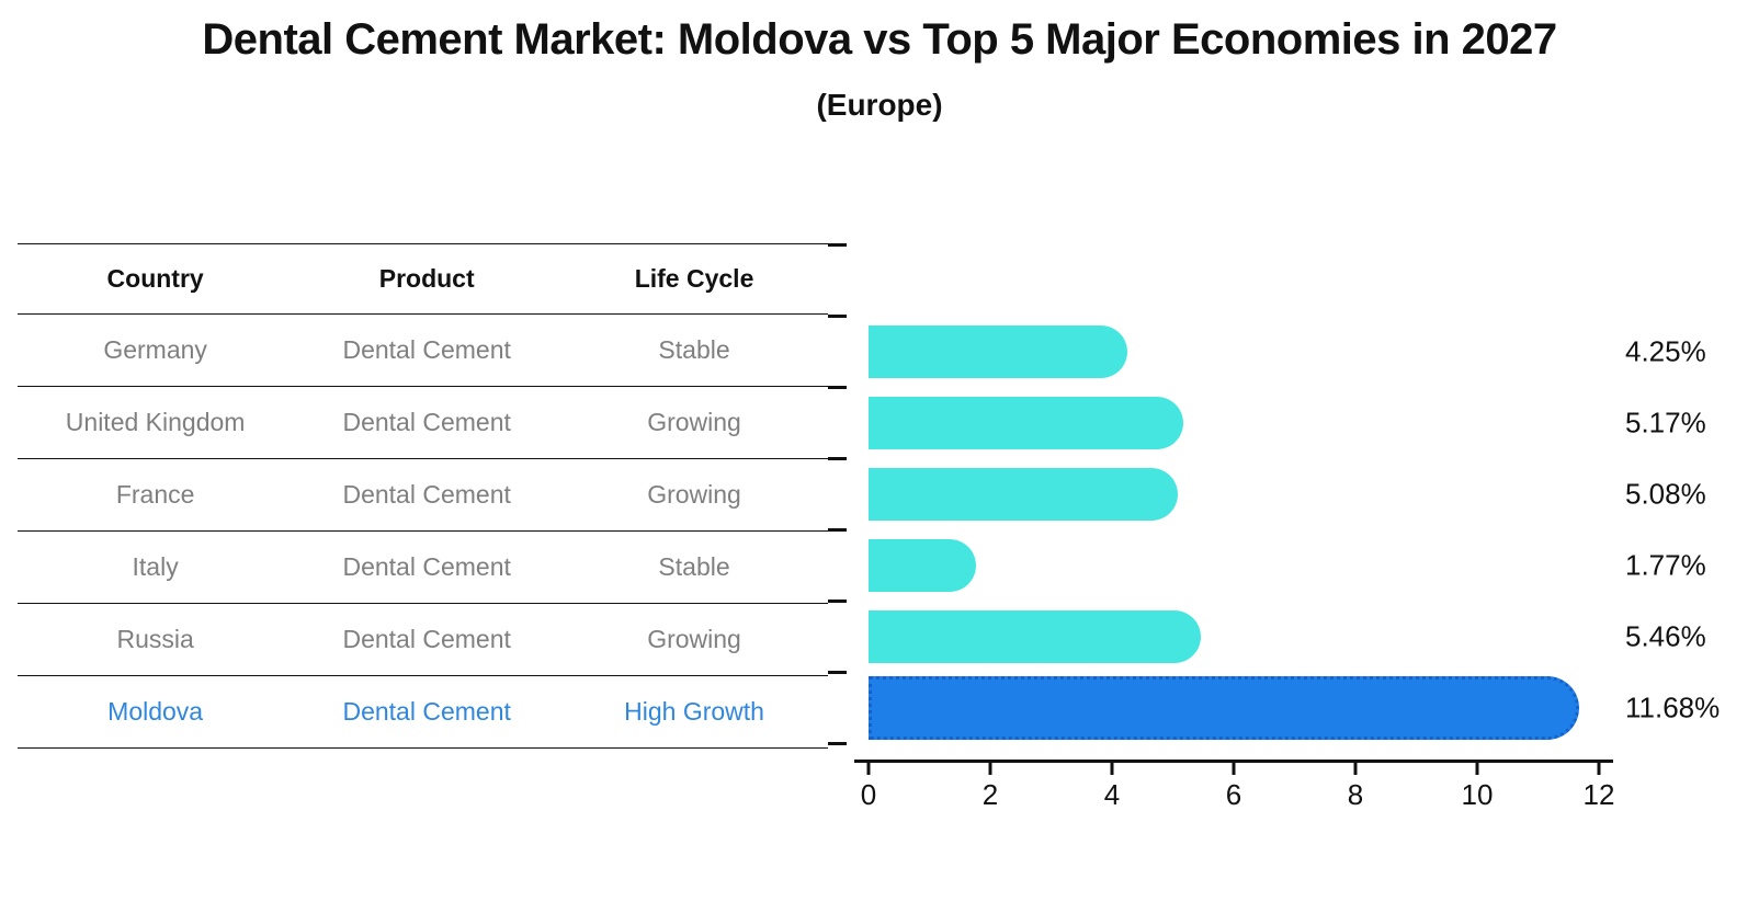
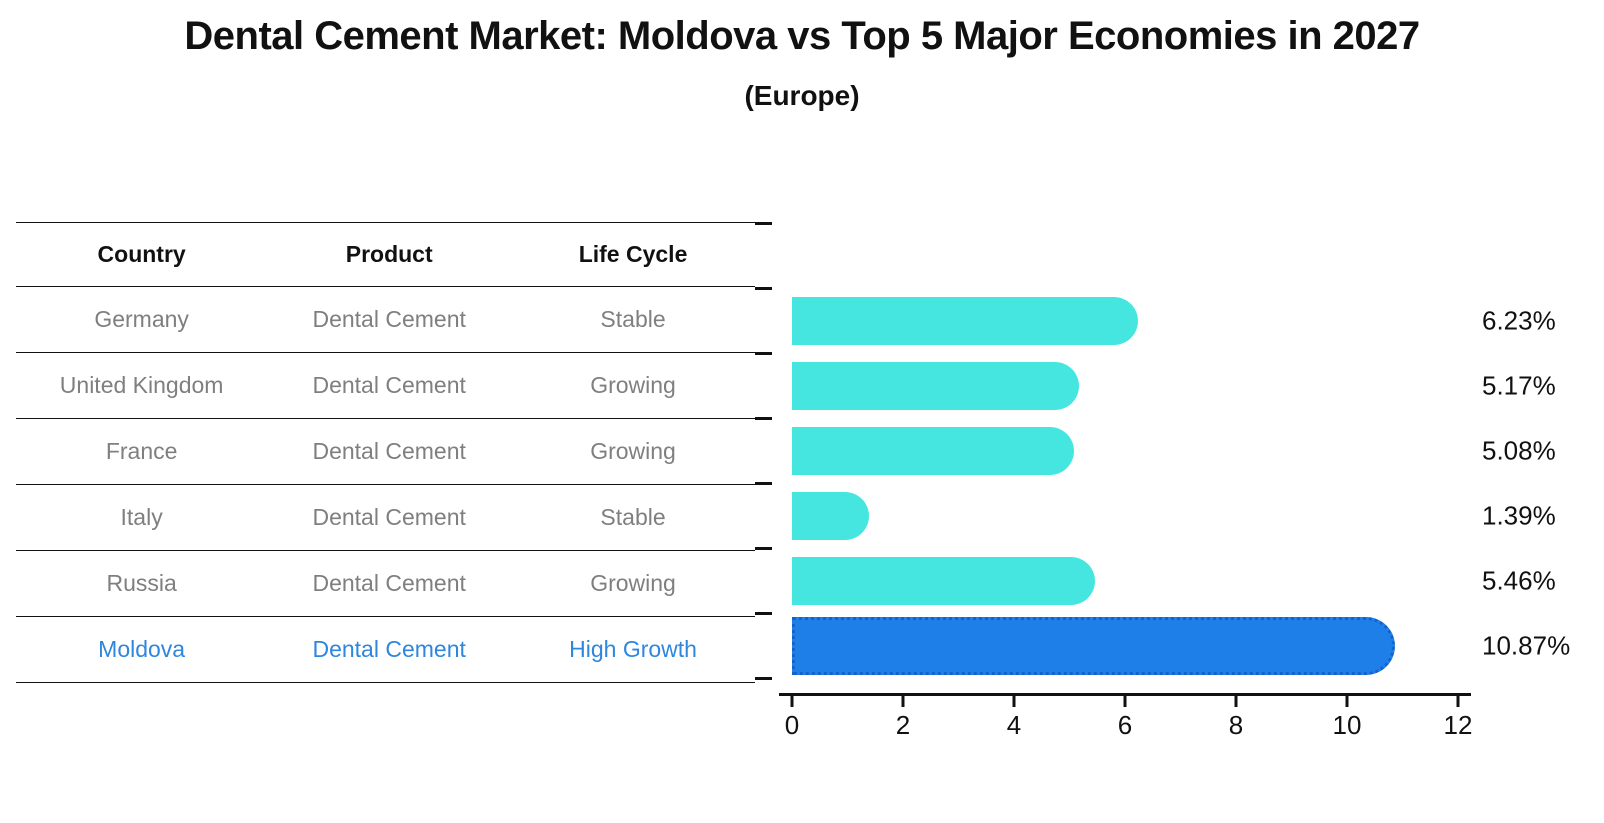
Germany: 4.25% -> 6.23%
Italy: 1.77% -> 1.39%
Moldova: 11.68% -> 10.87%
